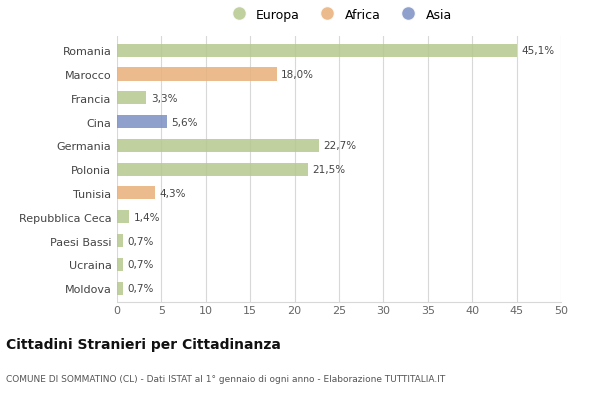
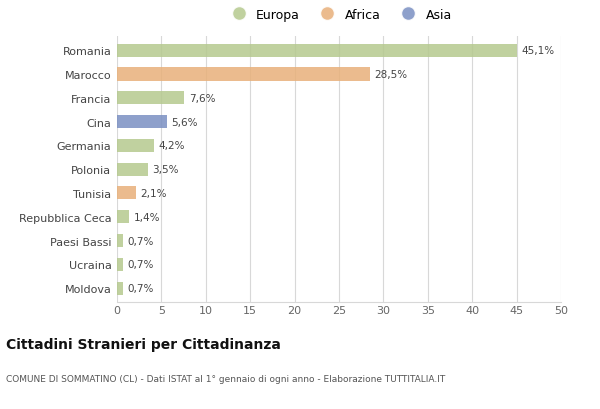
Marocco: 18,0% -> 28,5%
Francia: 3,3% -> 7,6%
Germania: 22,7% -> 4,2%
Polonia: 21,5% -> 3,5%
Tunisia: 4,3% -> 2,1%
